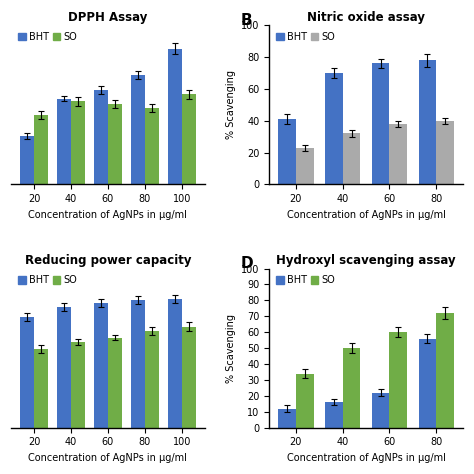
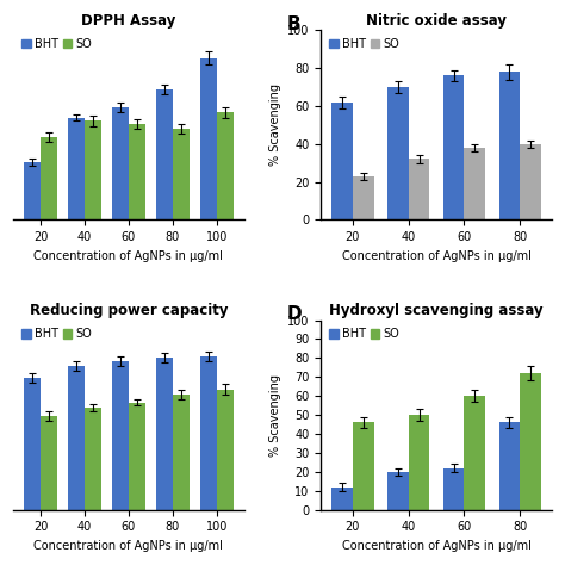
Nitric oxide assay/BHT/20: 41 -> 62
Hydroxyl scavenging assay/SO/20: 34 -> 46
Hydroxyl scavenging assay/BHT/40: 16 -> 20
Hydroxyl scavenging assay/BHT/80: 56 -> 46
